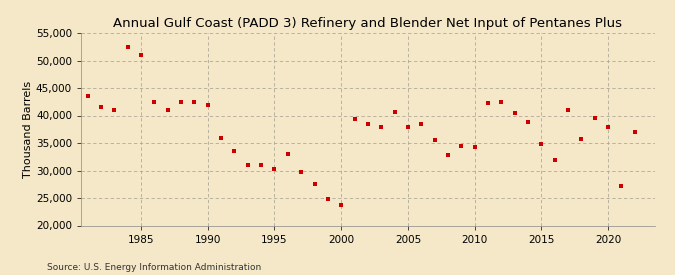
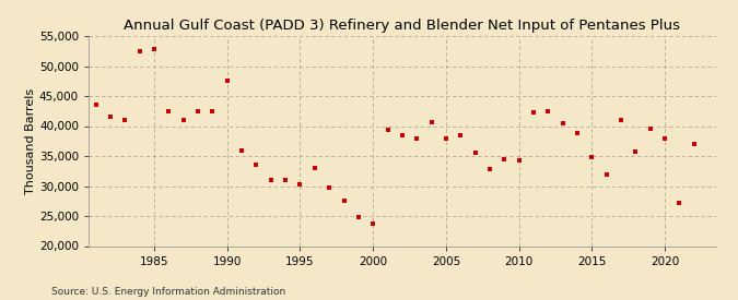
1985: 51,000 -> 52,800
1990: 42,000 -> 47,600
